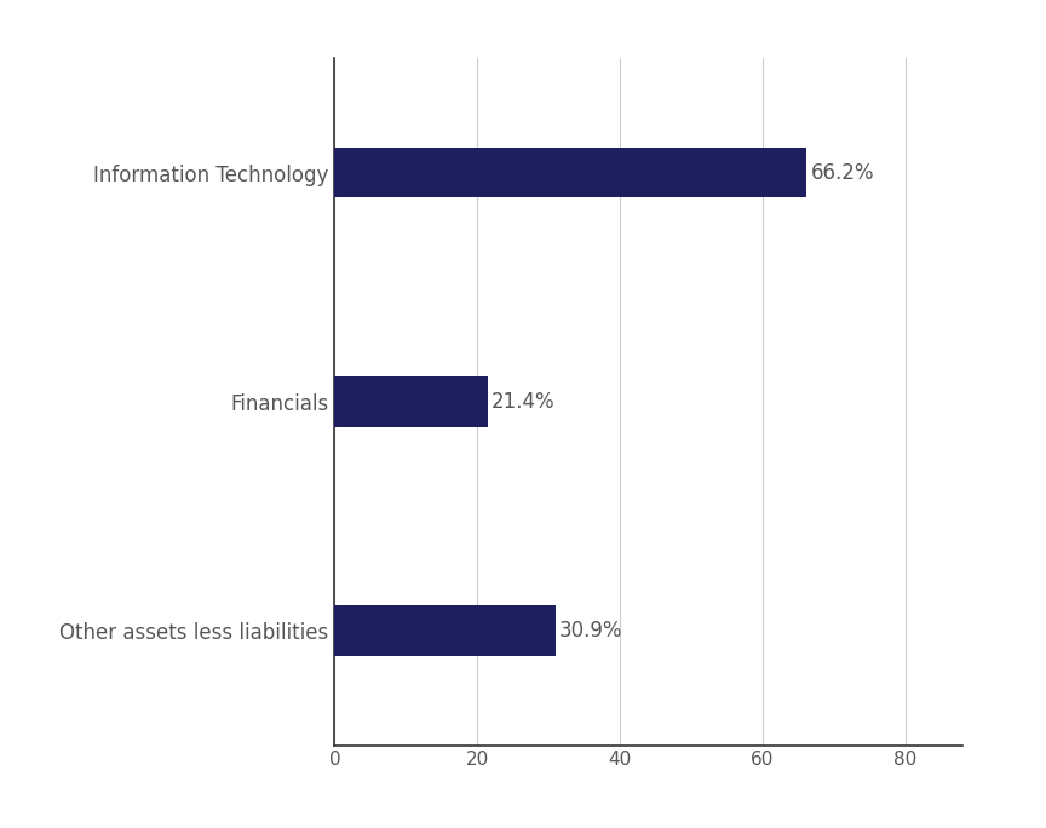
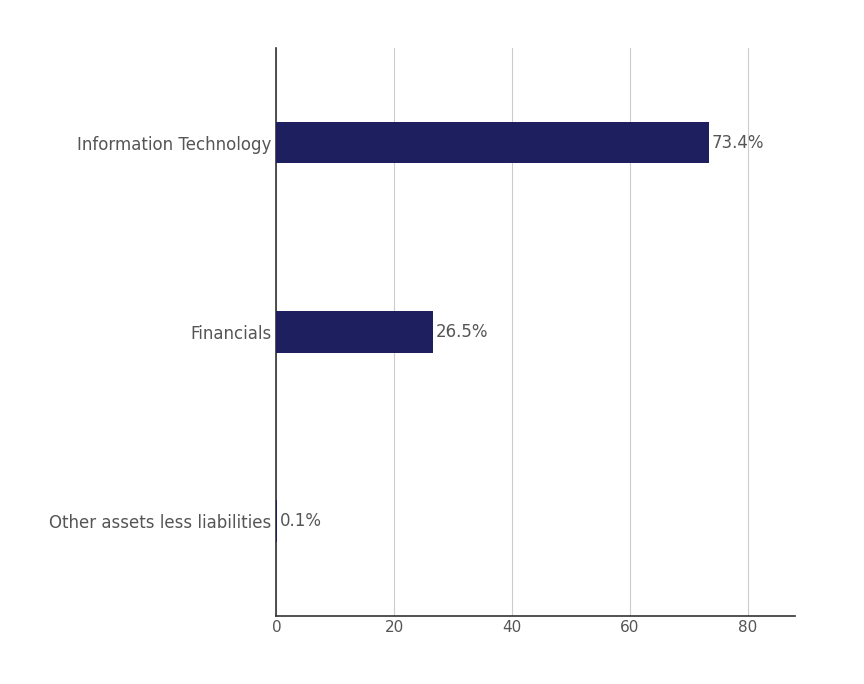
Information Technology: 66.2% -> 73.4%
Financials: 21.4% -> 26.5%
Other assets less liabilities: 30.9% -> 0.1%
